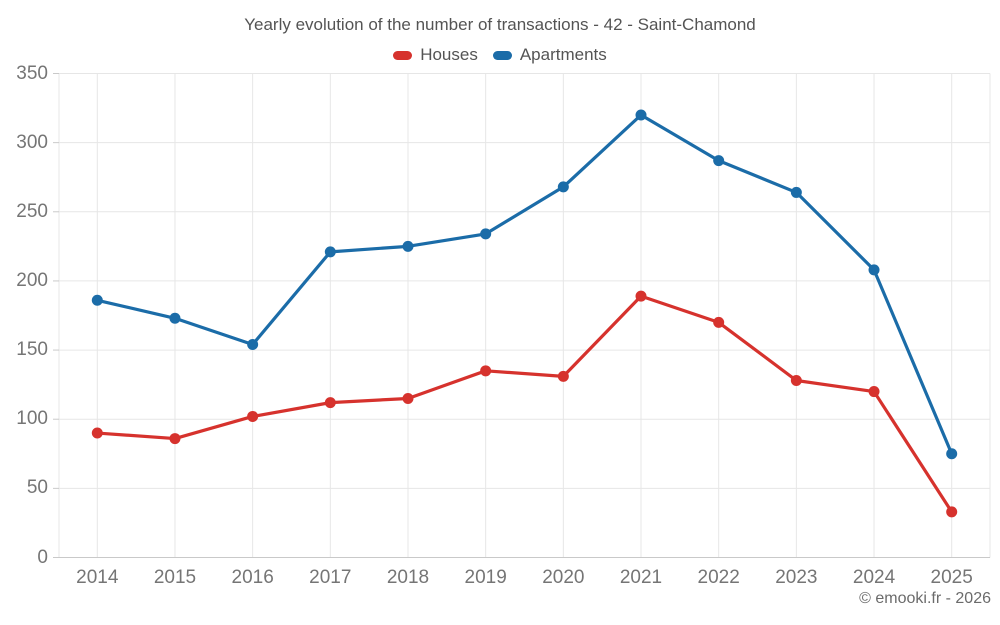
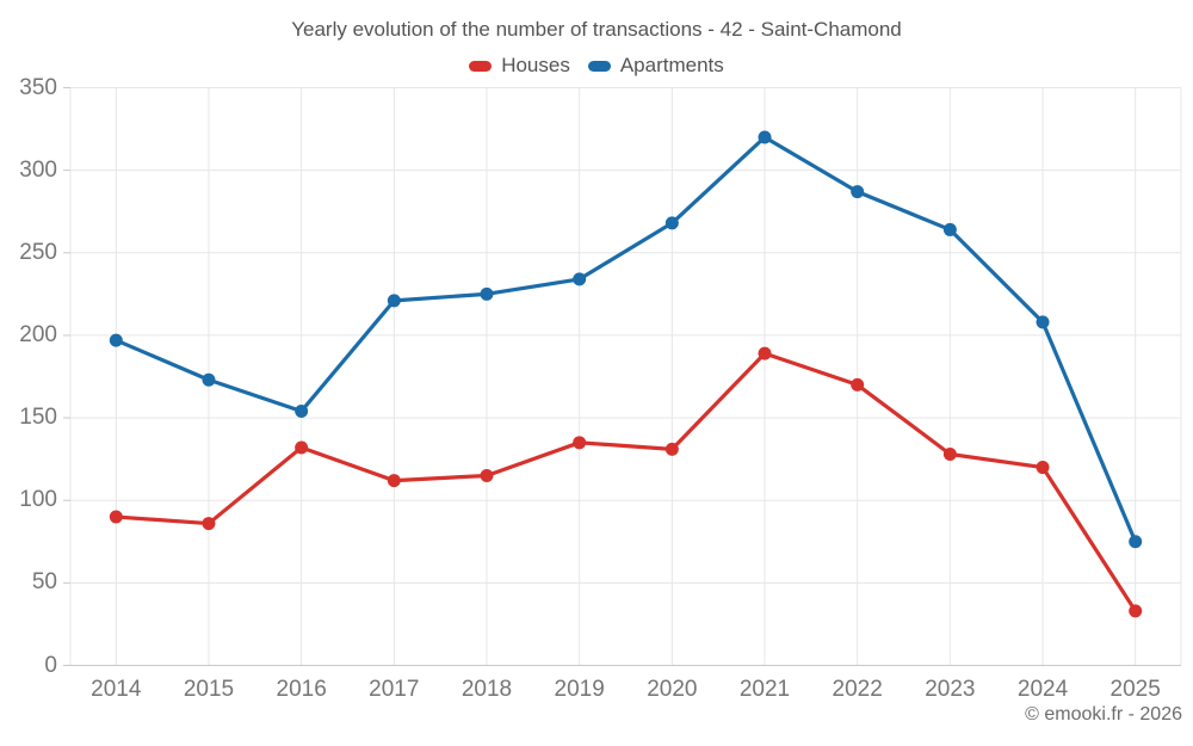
Apartments/2014: 186 -> 197
Houses/2016: 102 -> 132
